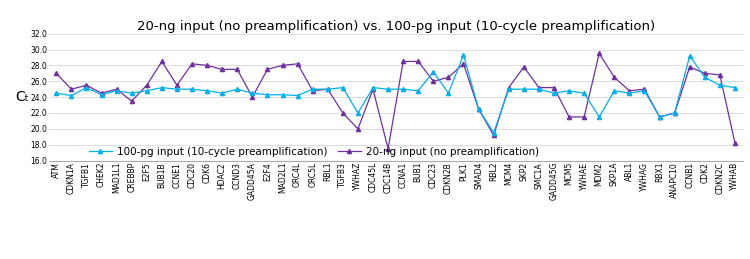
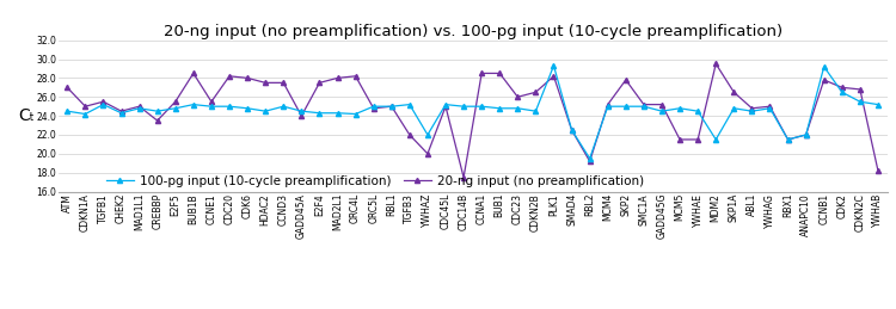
100-pg input (10-cycle preamplification)/CDC23: 27.2 -> 24.8
